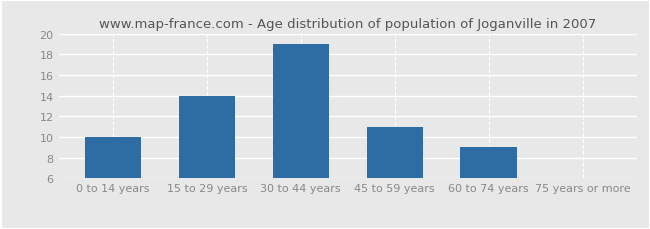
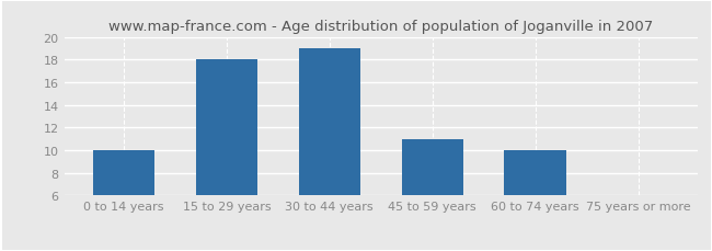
15 to 29 years: 14 -> 18
60 to 74 years: 9 -> 10
